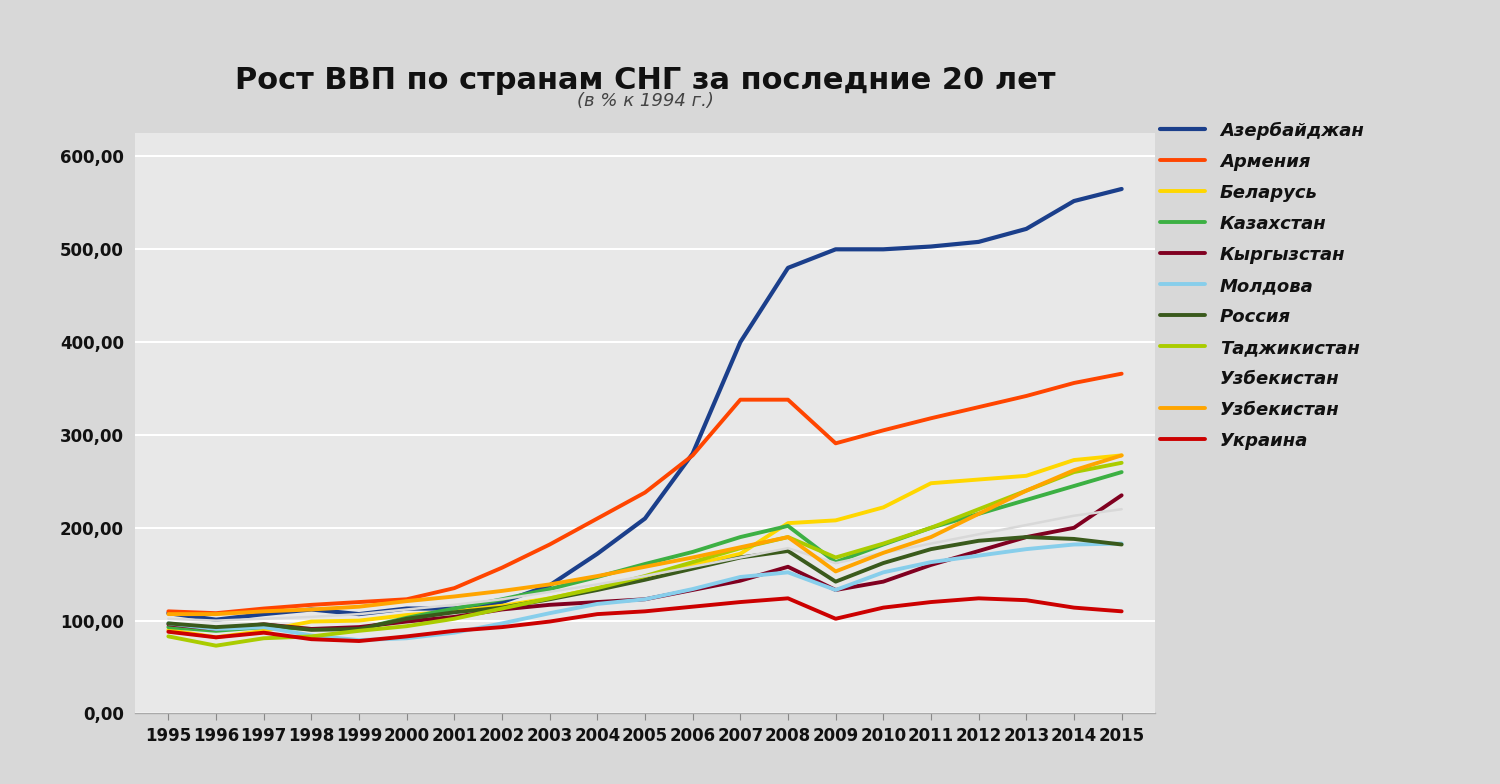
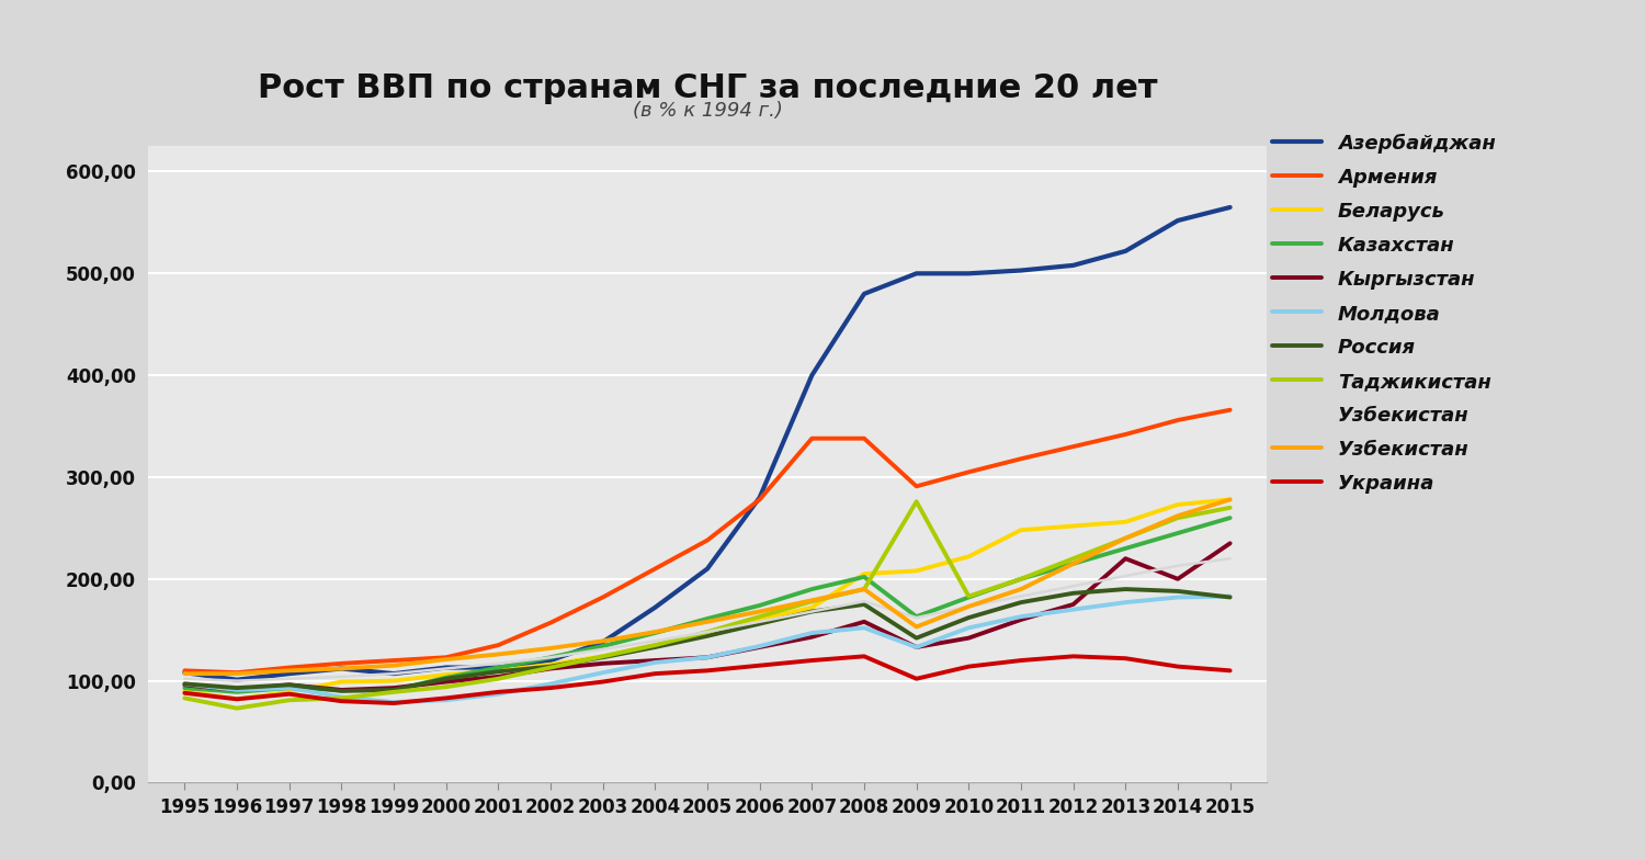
Таджикистан/2009: 168 -> 276
Кыргызстан/2013: 190 -> 220
